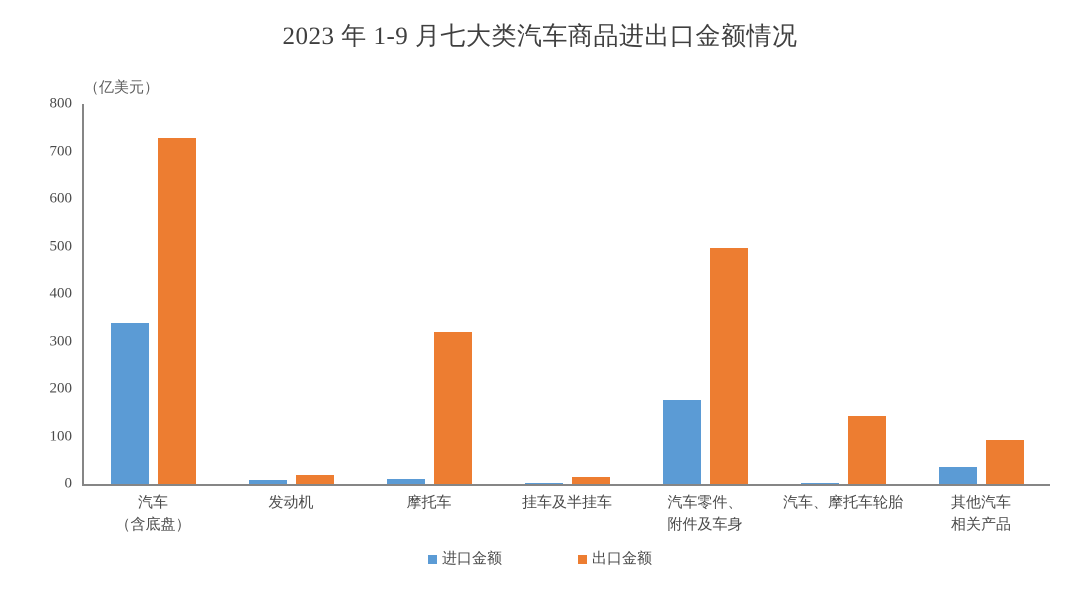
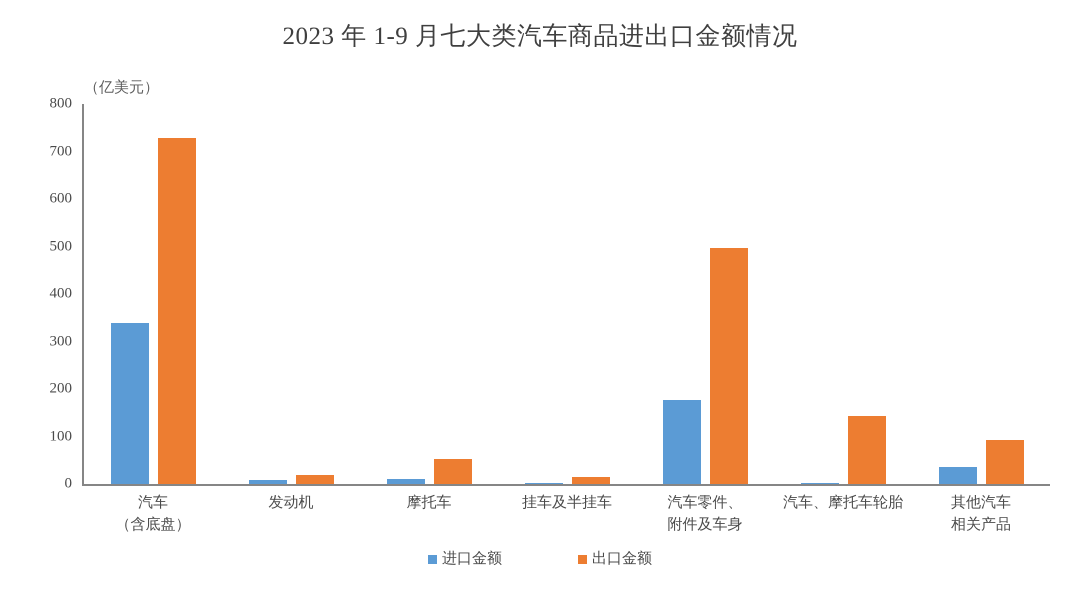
出口金额/摩托车: 320 -> 50
